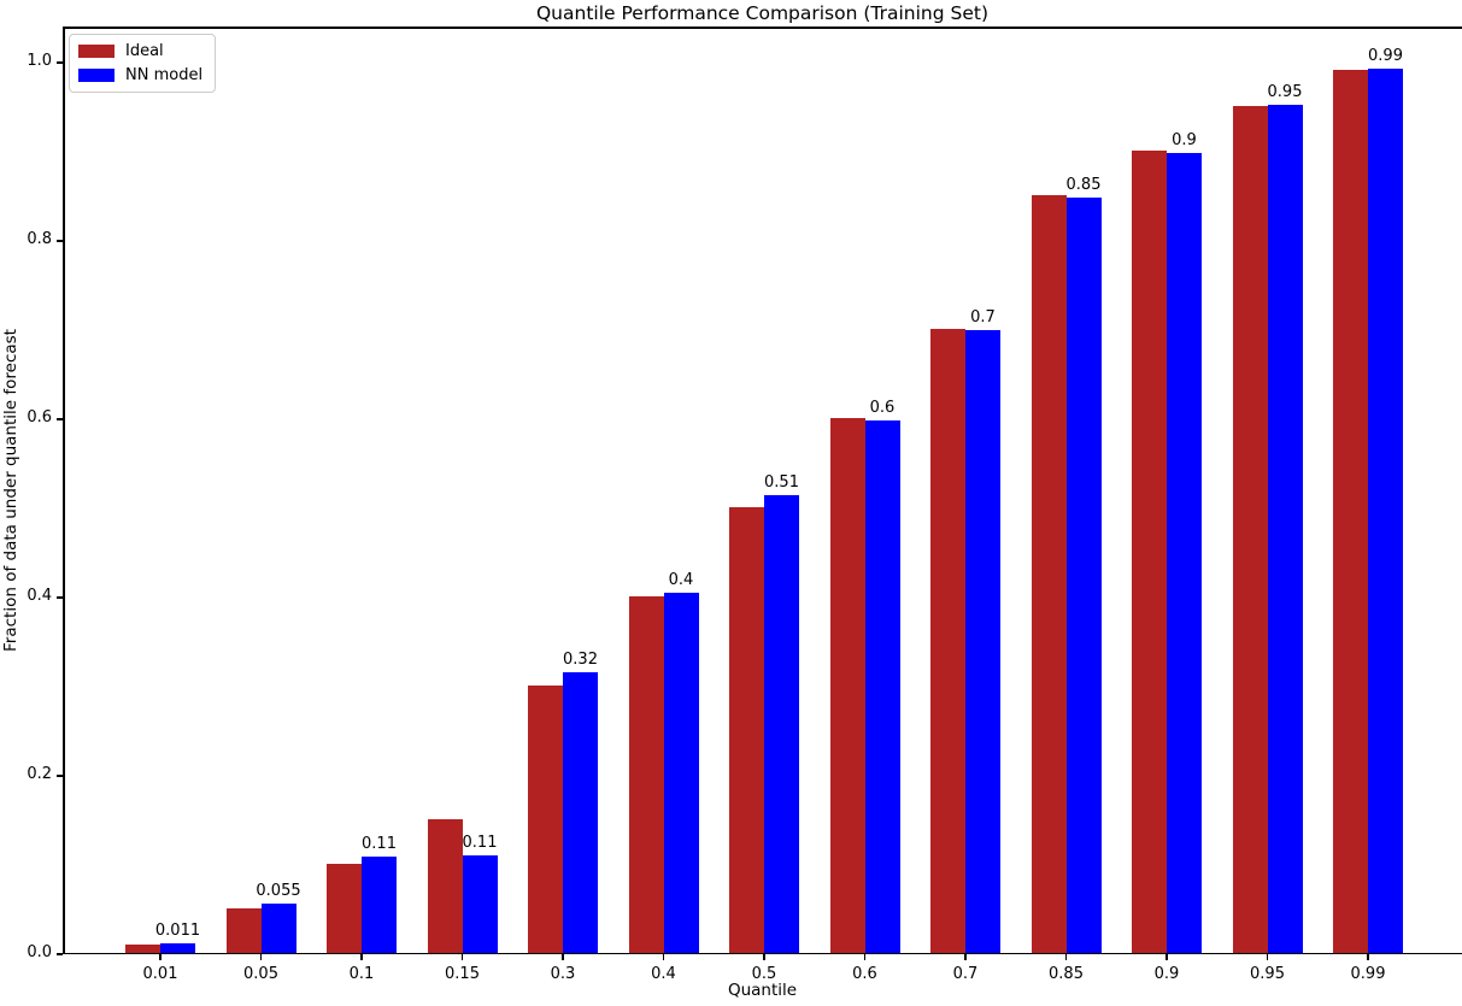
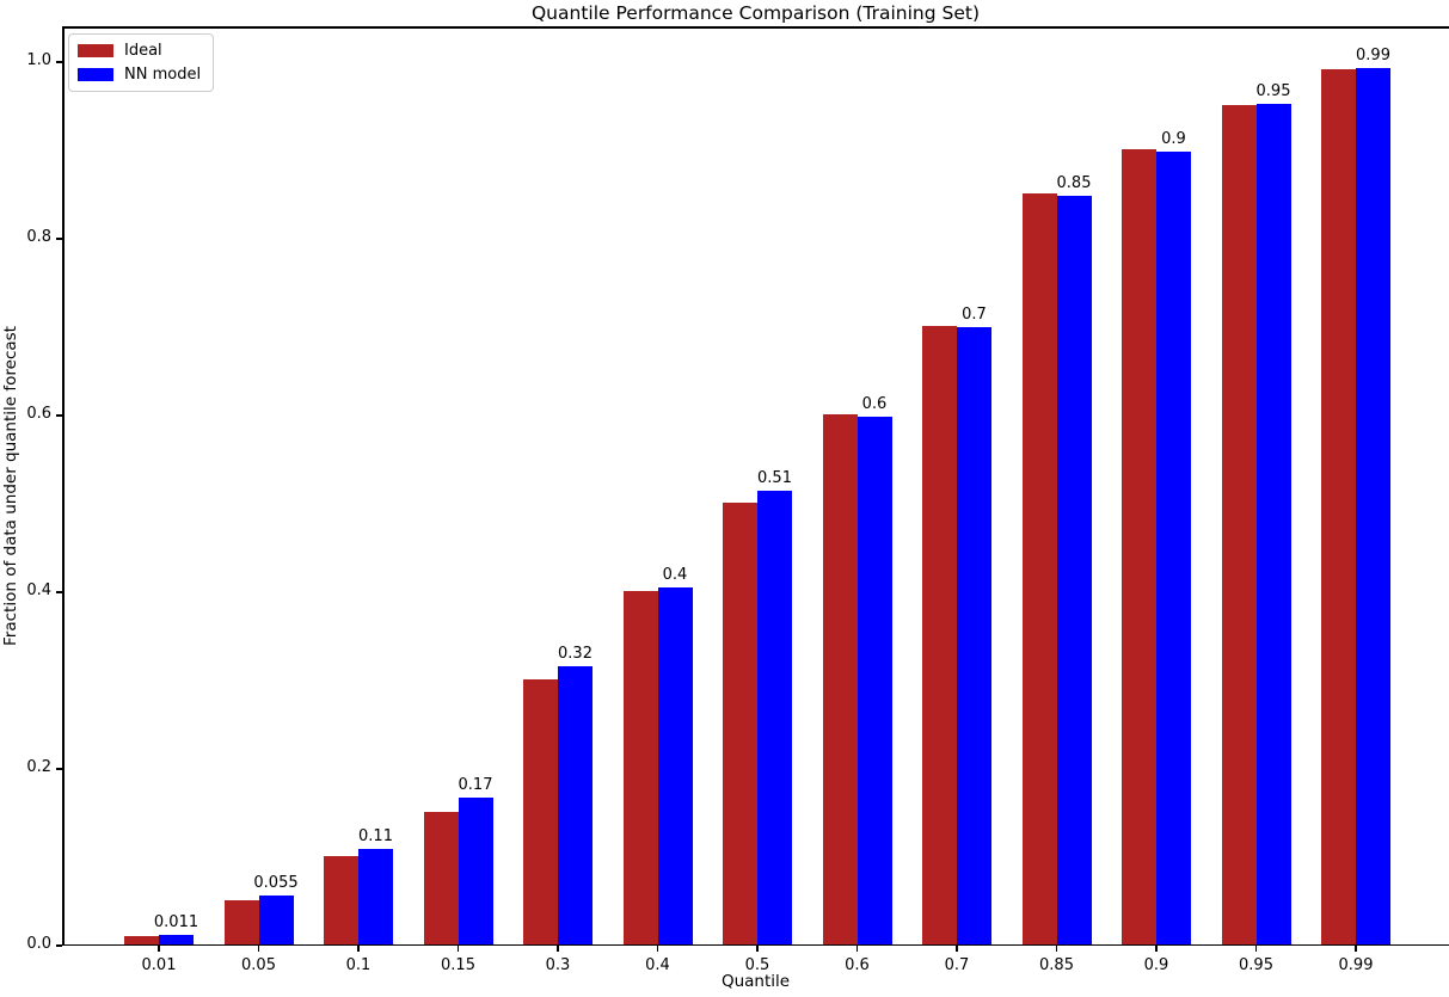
NN model/0.15: 0.11 -> 0.17
